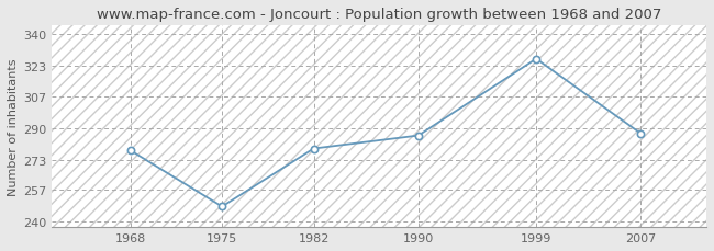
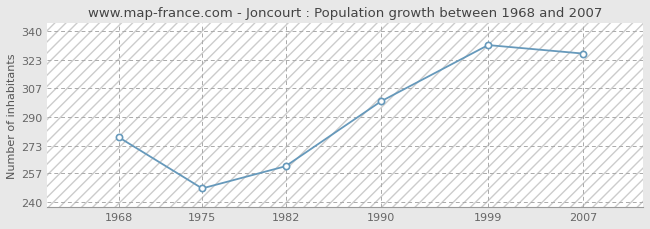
1982: 279 -> 261
1990: 286 -> 299
1999: 327 -> 332
2007: 287 -> 327
